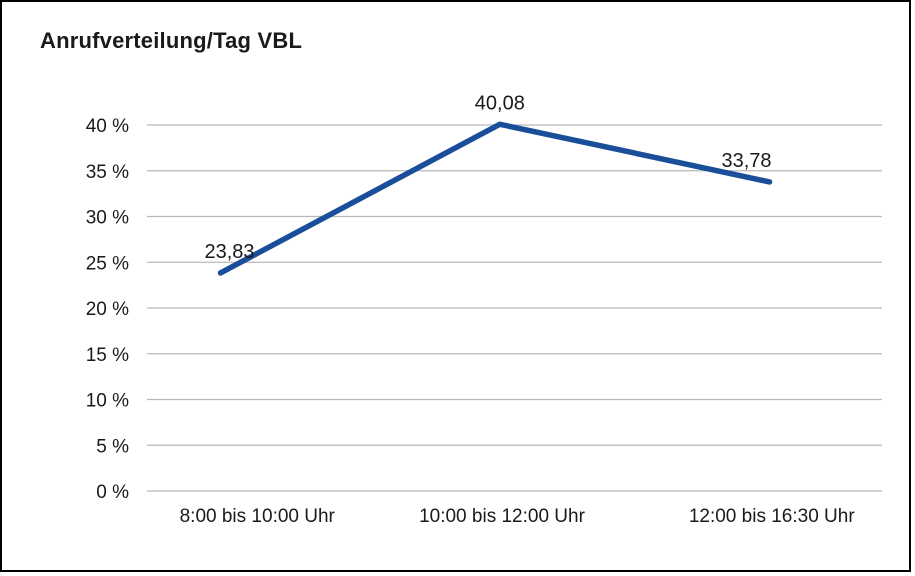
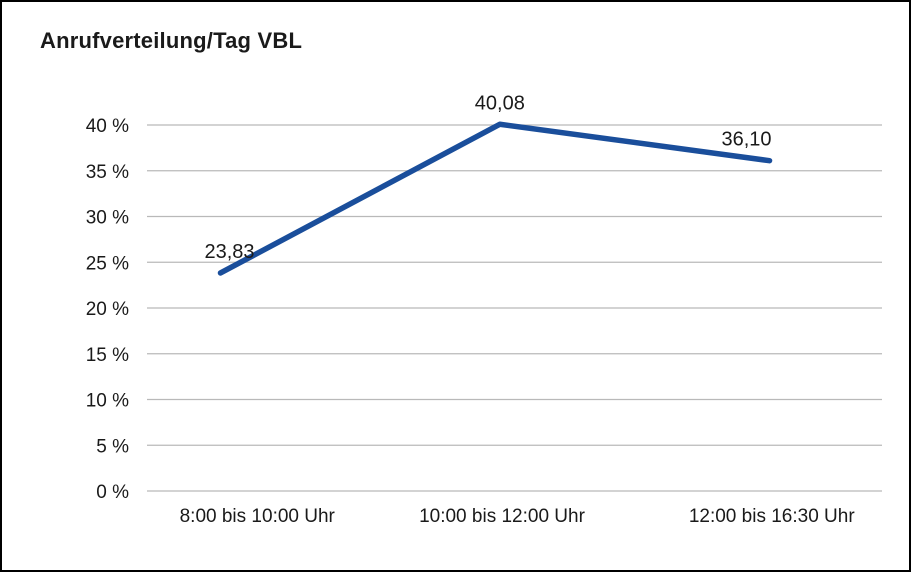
12:00 bis 16:30 Uhr: 33,78 -> 36,10
